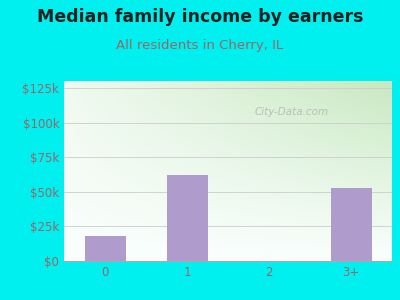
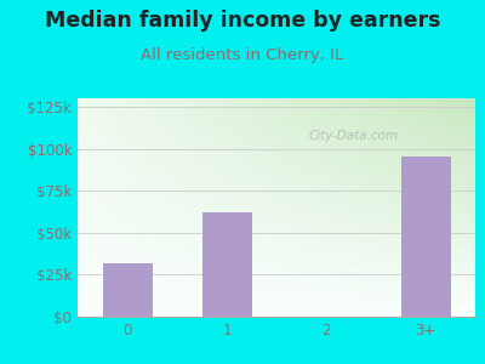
0: $18k -> $32k
3+: $53k -> $95k
